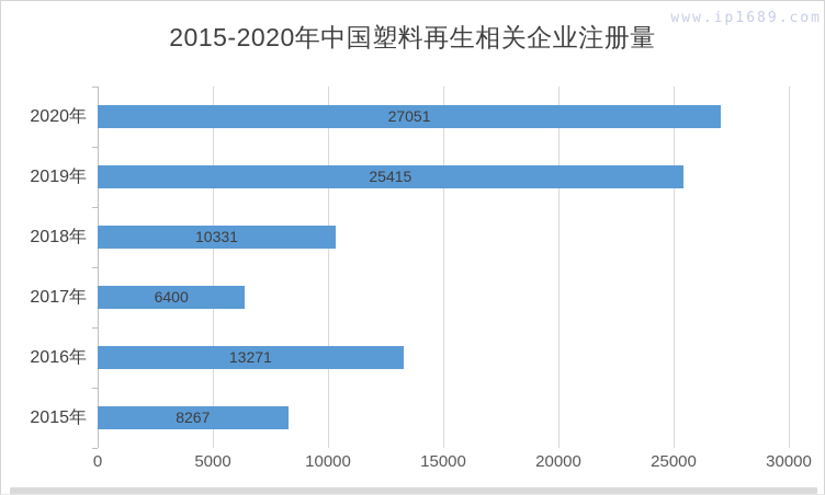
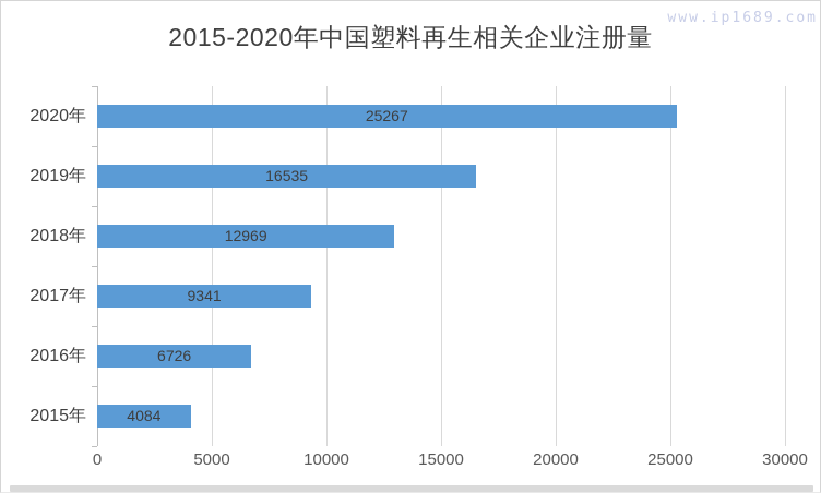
2020年: 27051 -> 25267
2019年: 25415 -> 16535
2018年: 10331 -> 12969
2017年: 6400 -> 9341
2016年: 13271 -> 6726
2015年: 8267 -> 4084
